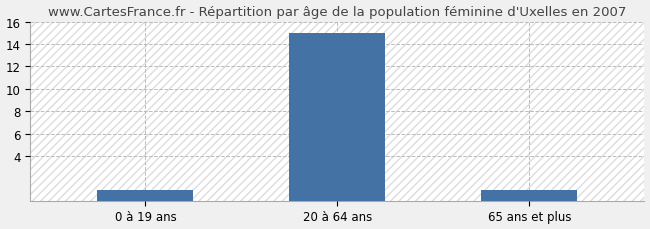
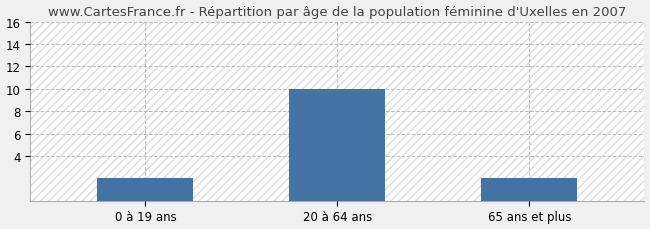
0 à 19 ans: 1 -> 2
20 à 64 ans: 15 -> 10
65 ans et plus: 1 -> 2
